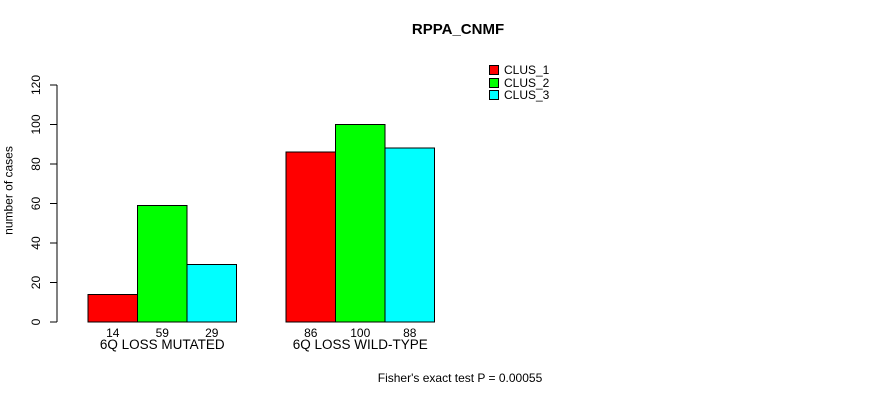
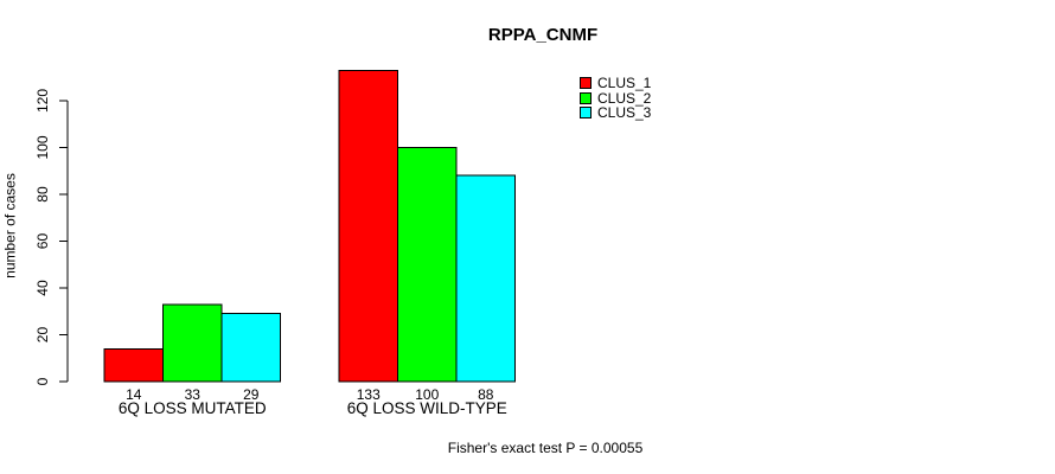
CLUS_2/6Q LOSS MUTATED: 59 -> 33
CLUS_1/6Q LOSS WILD-TYPE: 86 -> 133
